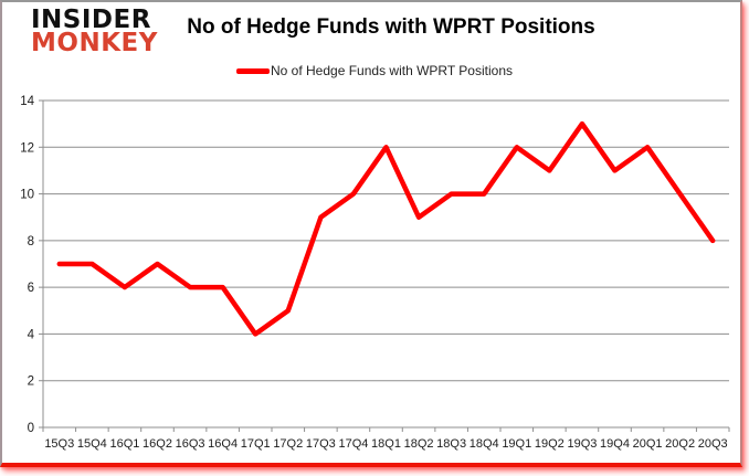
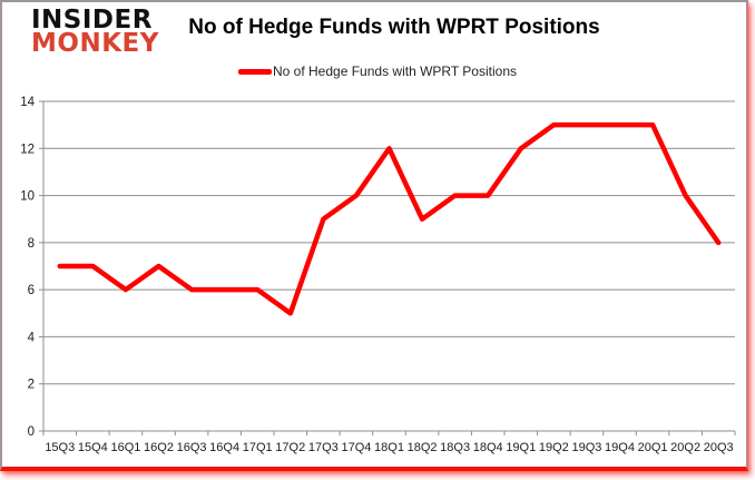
17Q1: 4 -> 6
19Q2: 11 -> 13
19Q4: 11 -> 13
20Q1: 12 -> 13
